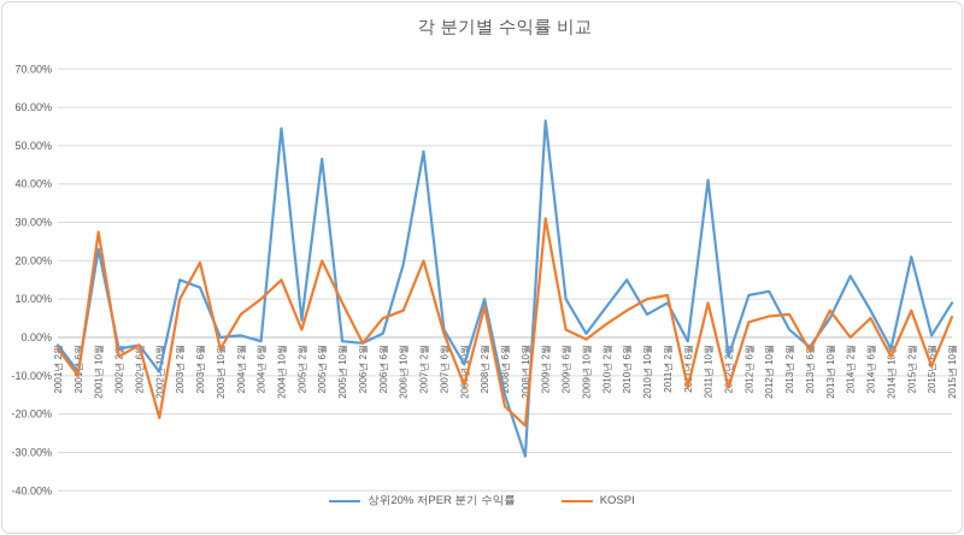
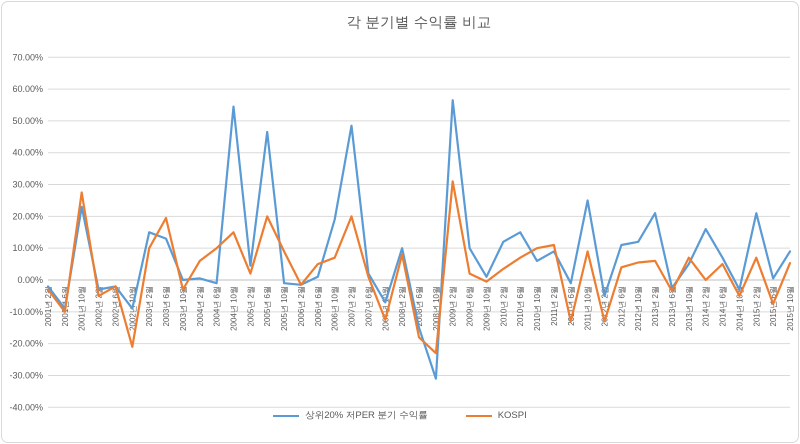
상위20% 저PER 분기 수익률/2010년 2월: 8% -> 12%
상위20% 저PER 분기 수익률/2011년 10월: 41% -> 25%
상위20% 저PER 분기 수익률/2013년 2월: 2% -> 21%
